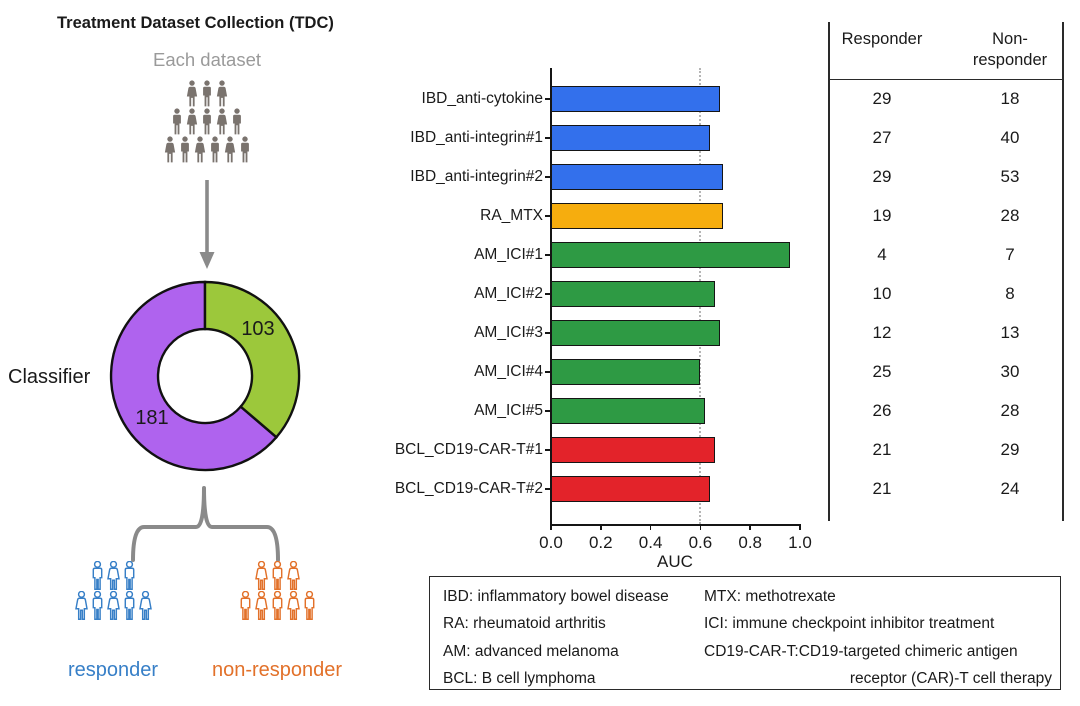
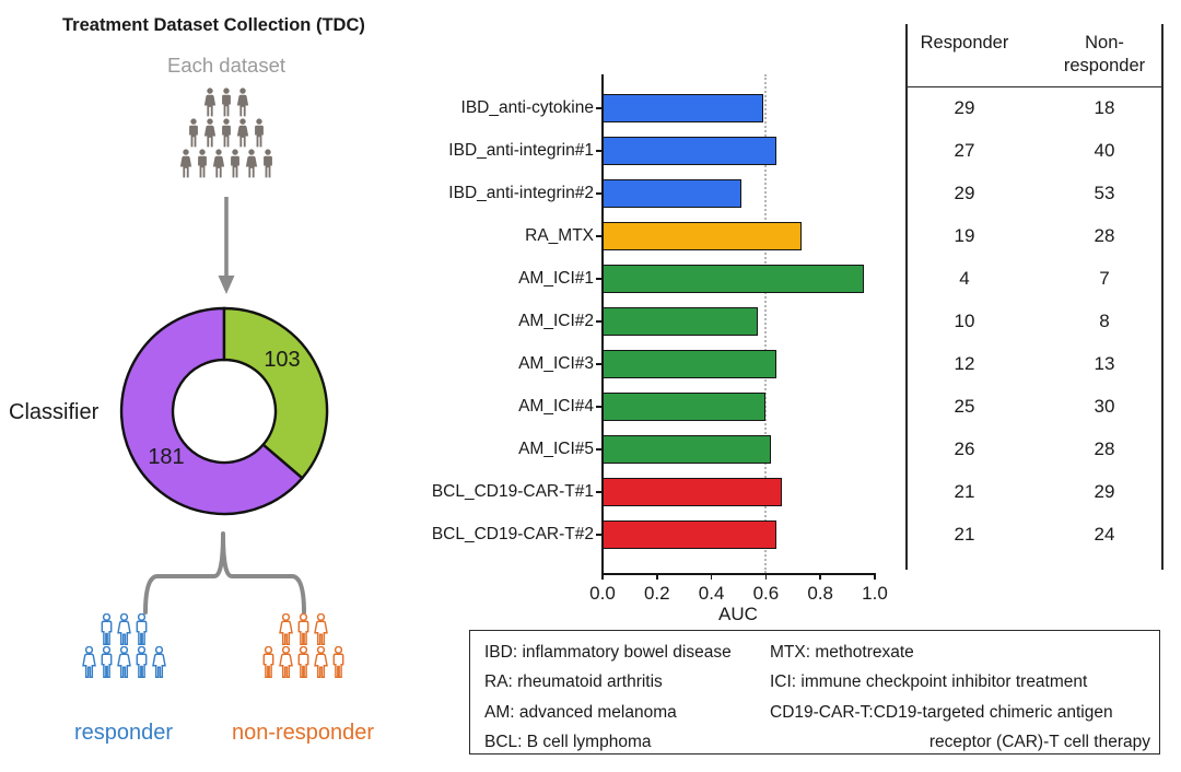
IBD_anti-cytokine: 0.68 -> 0.59
IBD_anti-integrin#2: 0.69 -> 0.51
RA_MTX: 0.69 -> 0.73
AM_ICI#2: 0.66 -> 0.57
AM_ICI#3: 0.68 -> 0.64
